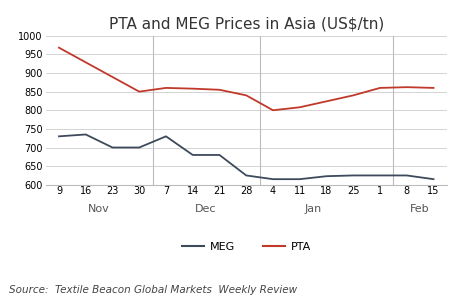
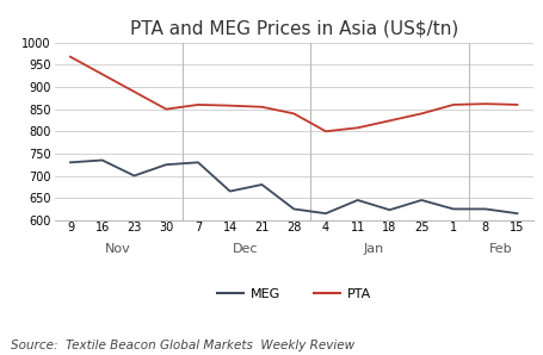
MEG/30: 700 -> 725
MEG/14: 680 -> 665
MEG/11: 615 -> 645
MEG/25: 625 -> 645
